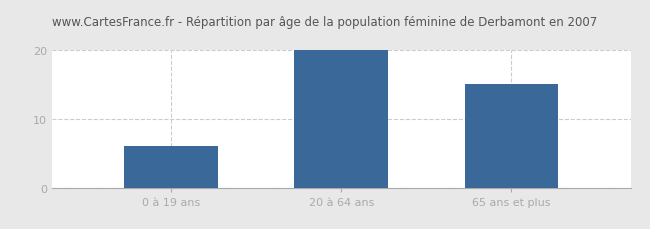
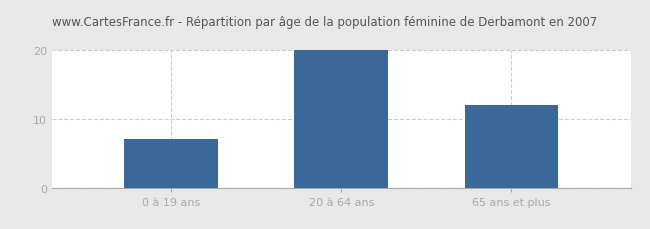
0 à 19 ans: 6 -> 7
65 ans et plus: 15 -> 12
